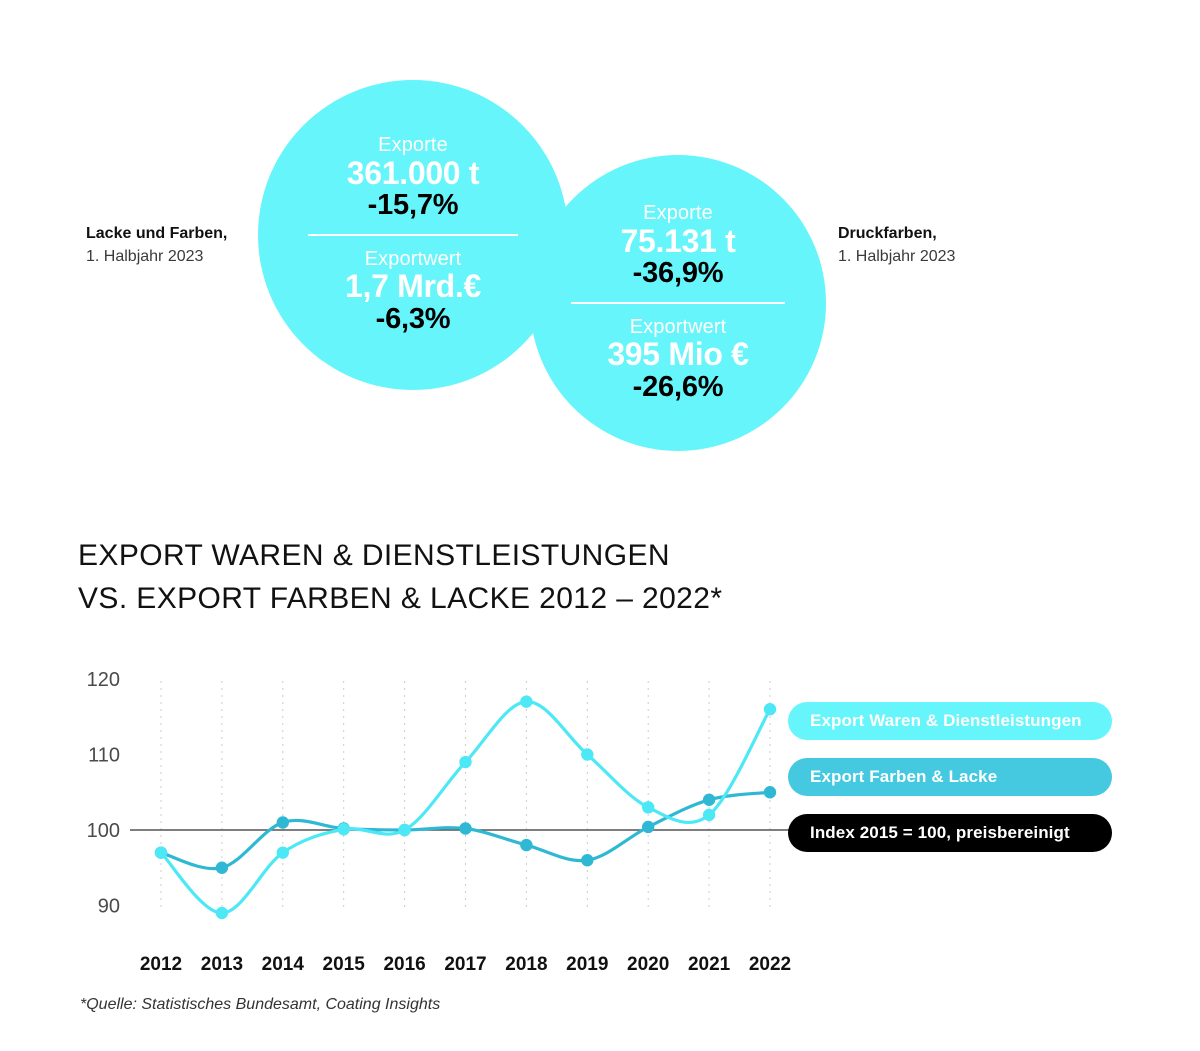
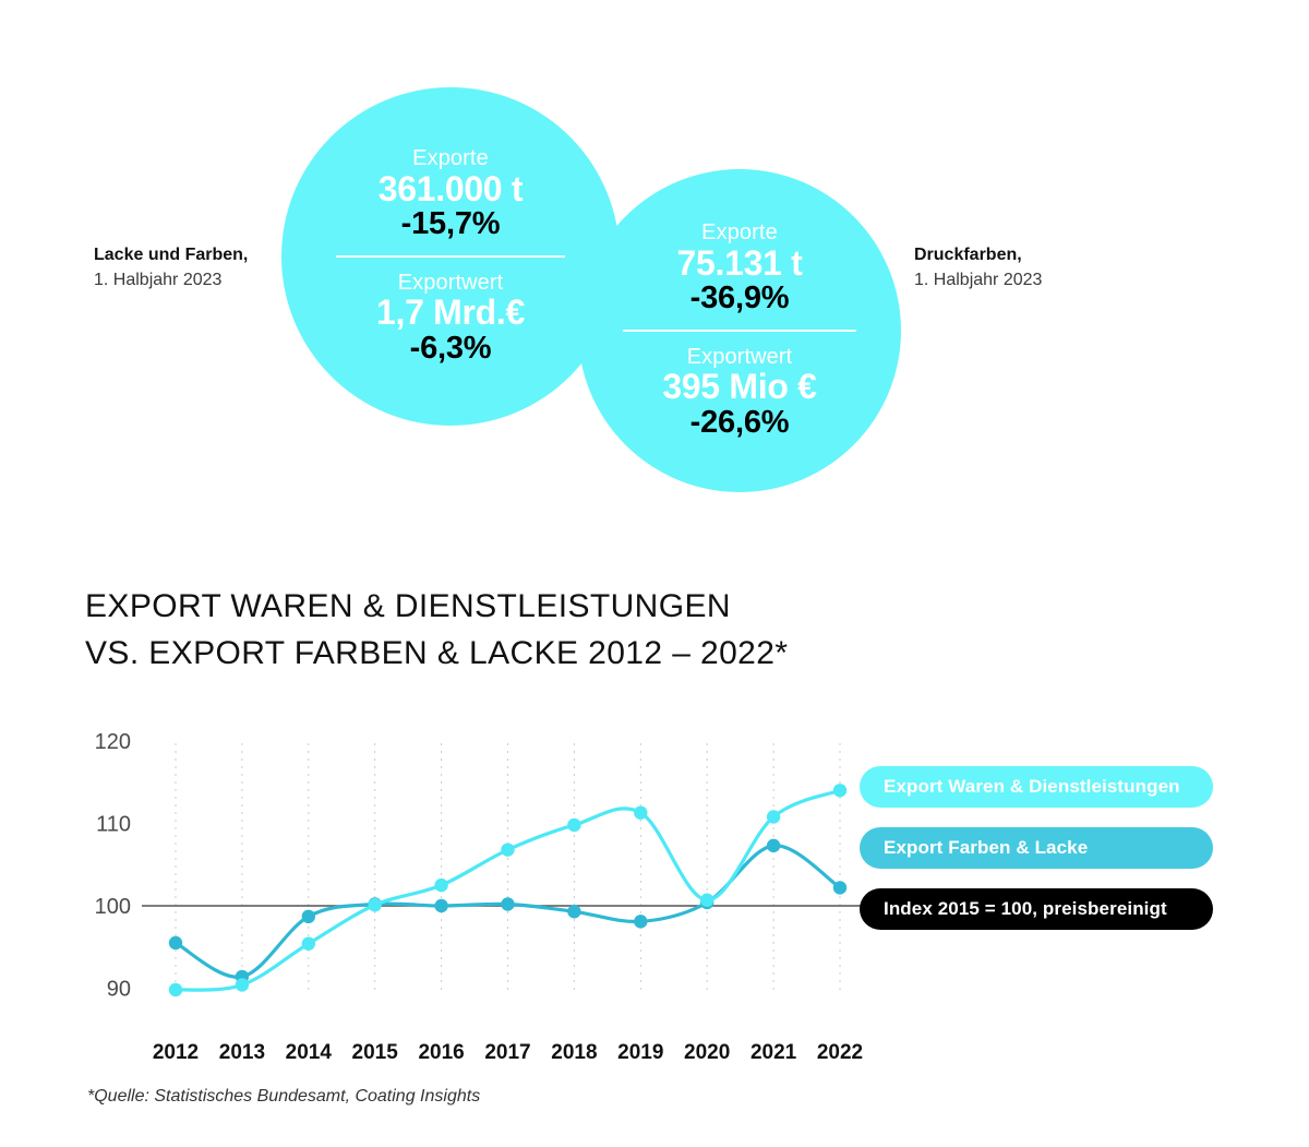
Export Waren & Dienstleistungen/2012: 97 -> 90
Export Farben & Lacke/2012: 97 -> 96
Export Waren & Dienstleistungen/2013: 89 -> 90
Export Farben & Lacke/2013: 95 -> 91
Export Waren & Dienstleistungen/2014: 97 -> 95
Export Farben & Lacke/2014: 101 -> 99
Export Waren & Dienstleistungen/2016: 100 -> 102
Export Waren & Dienstleistungen/2017: 109 -> 107
Export Waren & Dienstleistungen/2018: 117 -> 110
Export Farben & Lacke/2018: 98 -> 99
Export Waren & Dienstleistungen/2019: 110 -> 111
Export Farben & Lacke/2019: 96 -> 98
Export Waren & Dienstleistungen/2020: 103 -> 101
Export Waren & Dienstleistungen/2021: 102 -> 111
Export Farben & Lacke/2021: 104 -> 107
Export Waren & Dienstleistungen/2022: 116 -> 114
Export Farben & Lacke/2022: 105 -> 102
